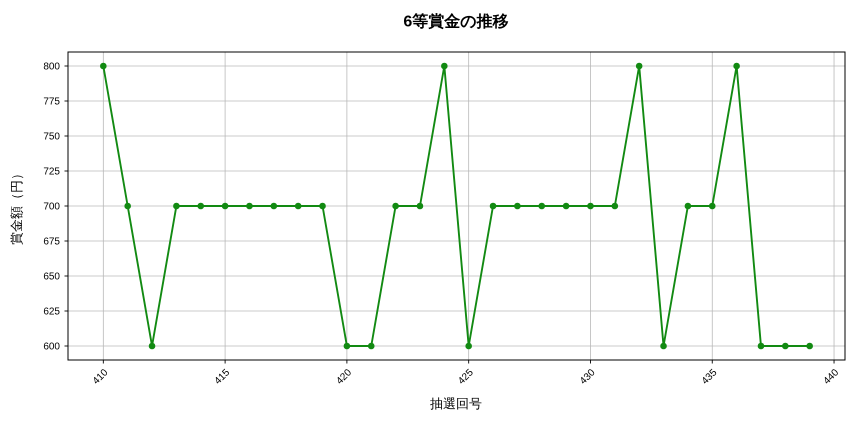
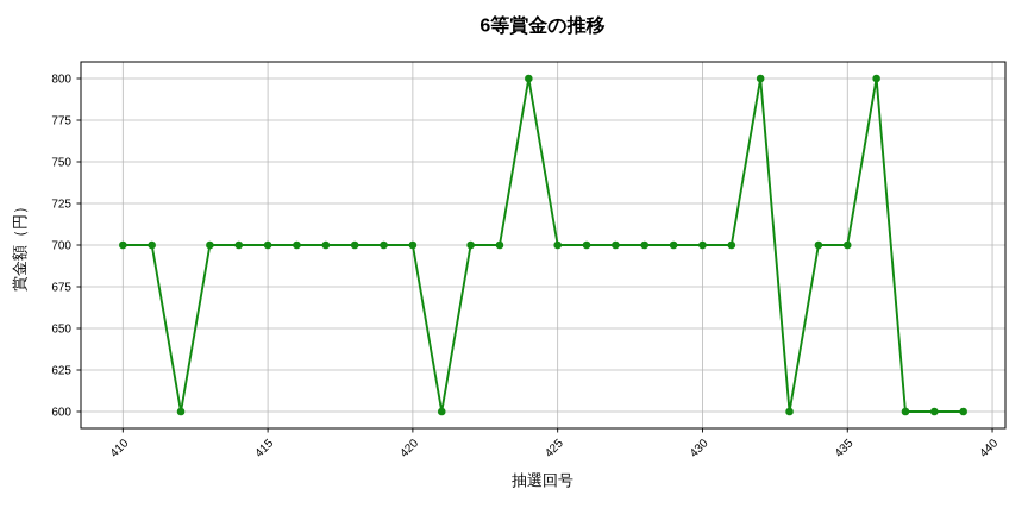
410: 800 -> 700
420: 600 -> 700
425: 600 -> 700
